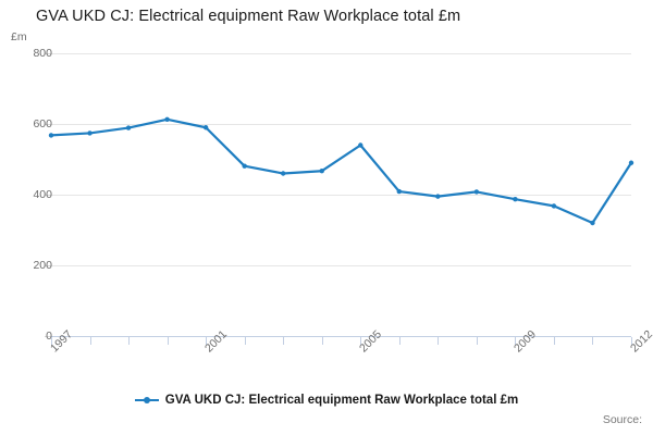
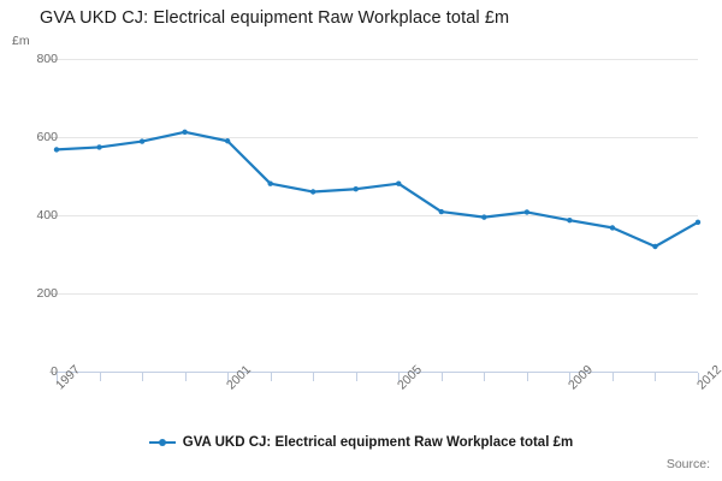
2005: 540 -> 480
2012: 490 -> 380
